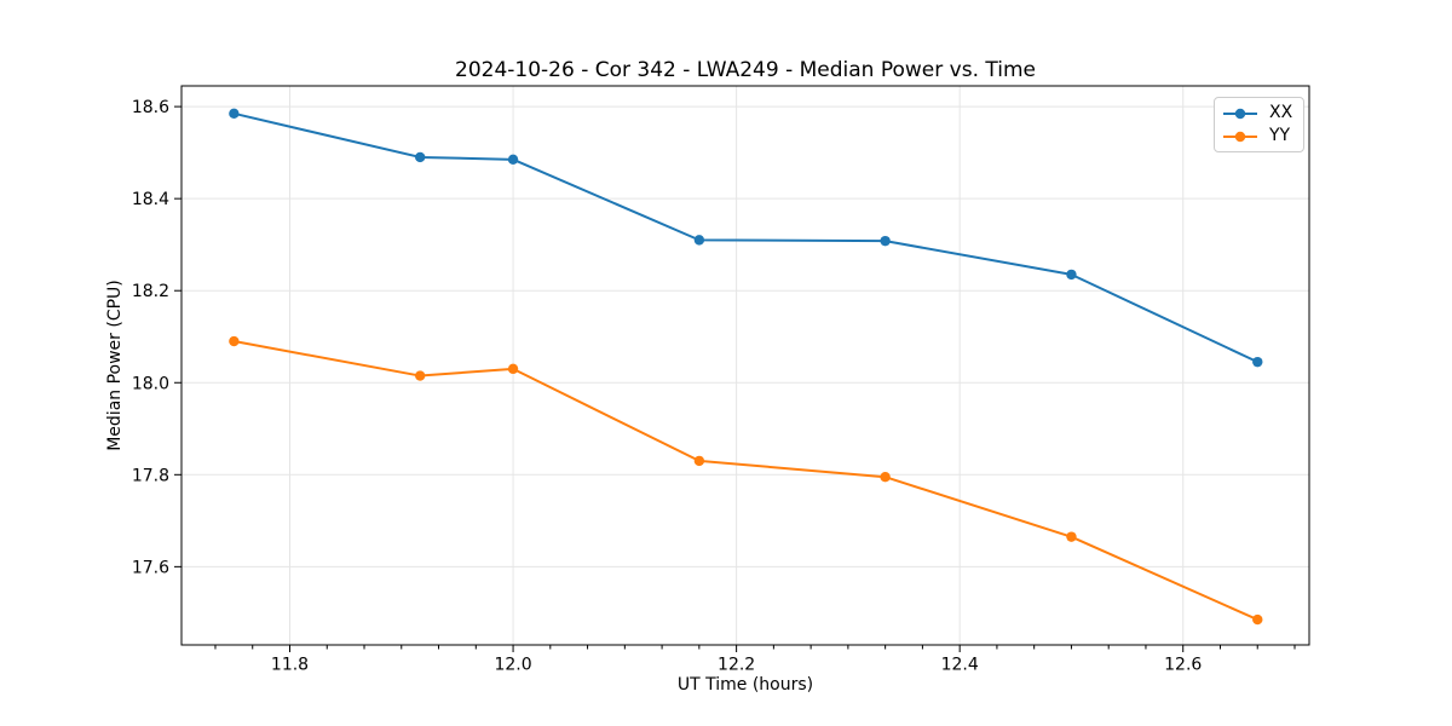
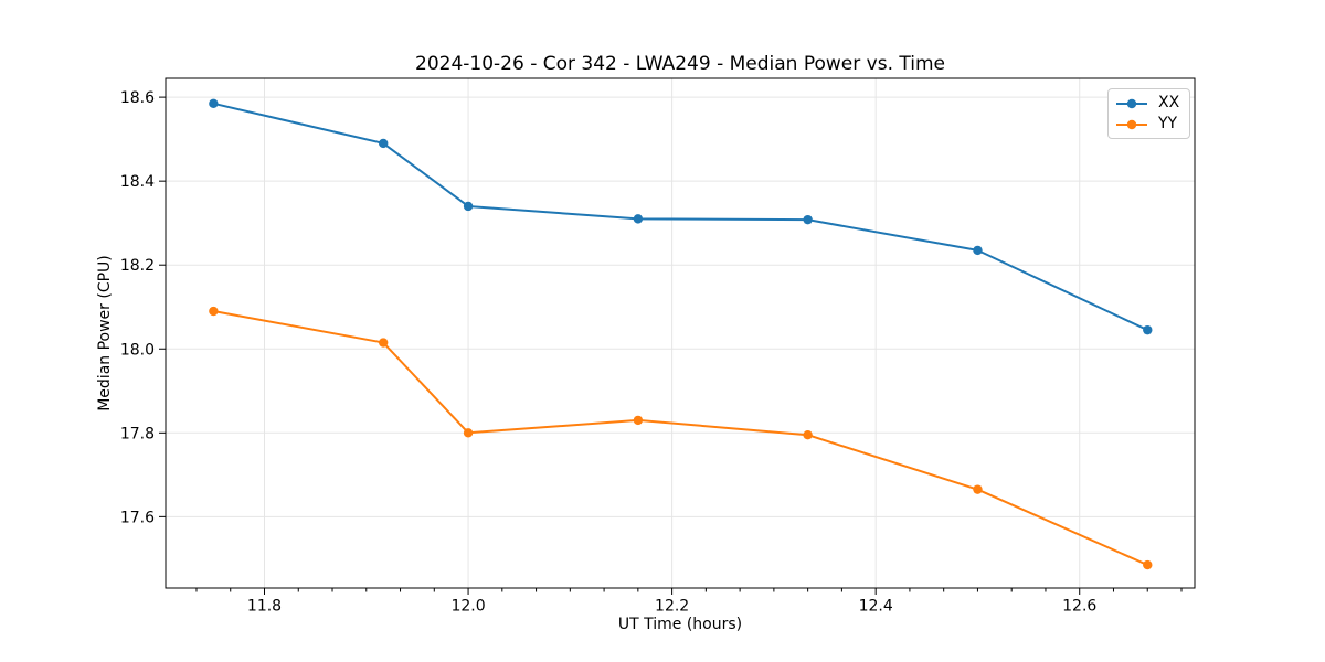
XX/12.0: 18.48 -> 18.34
YY/12.0: 18.03 -> 17.80
